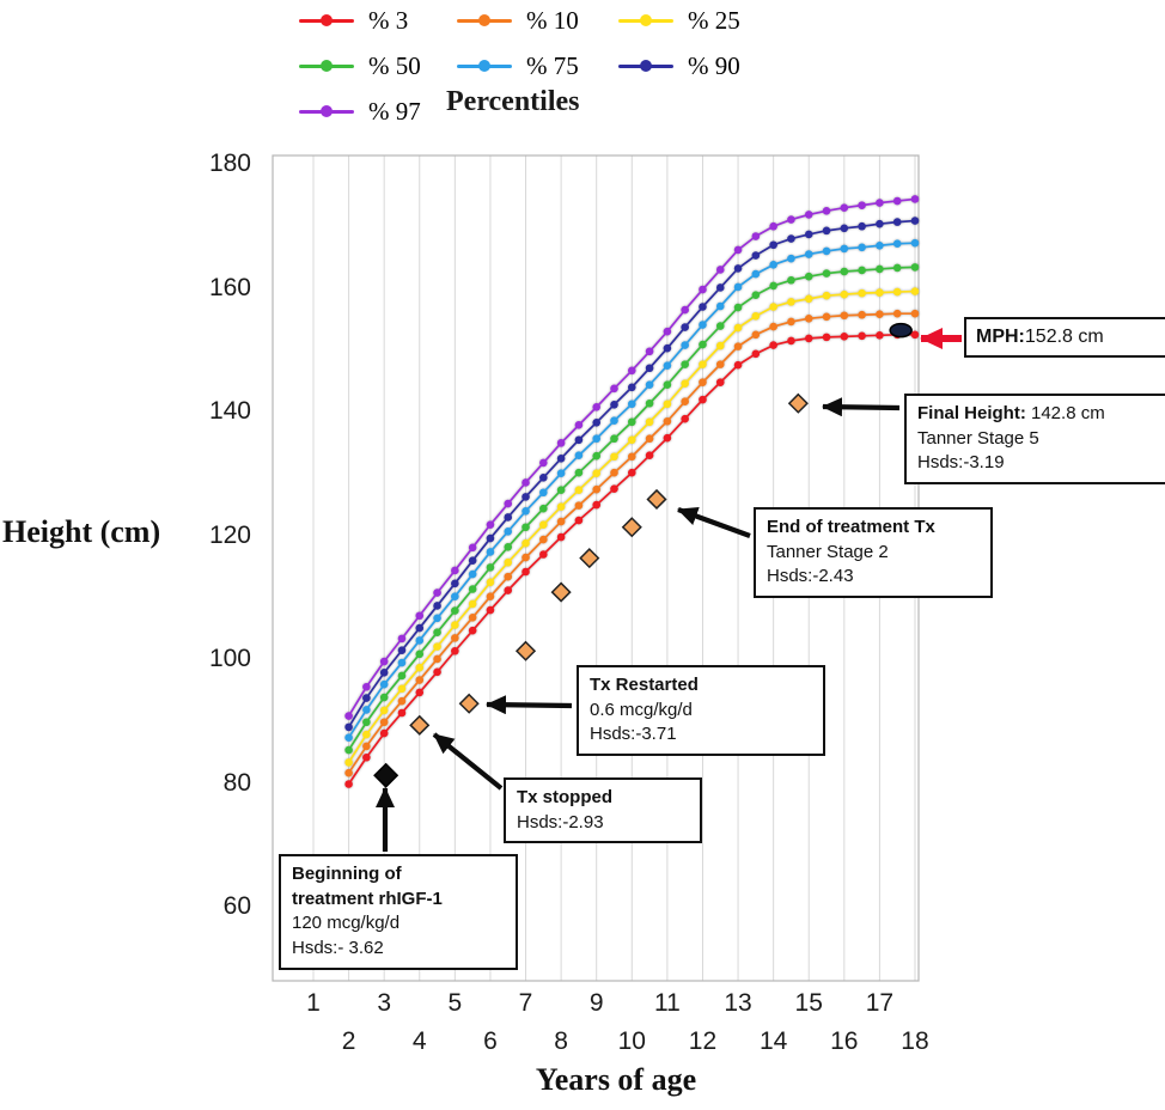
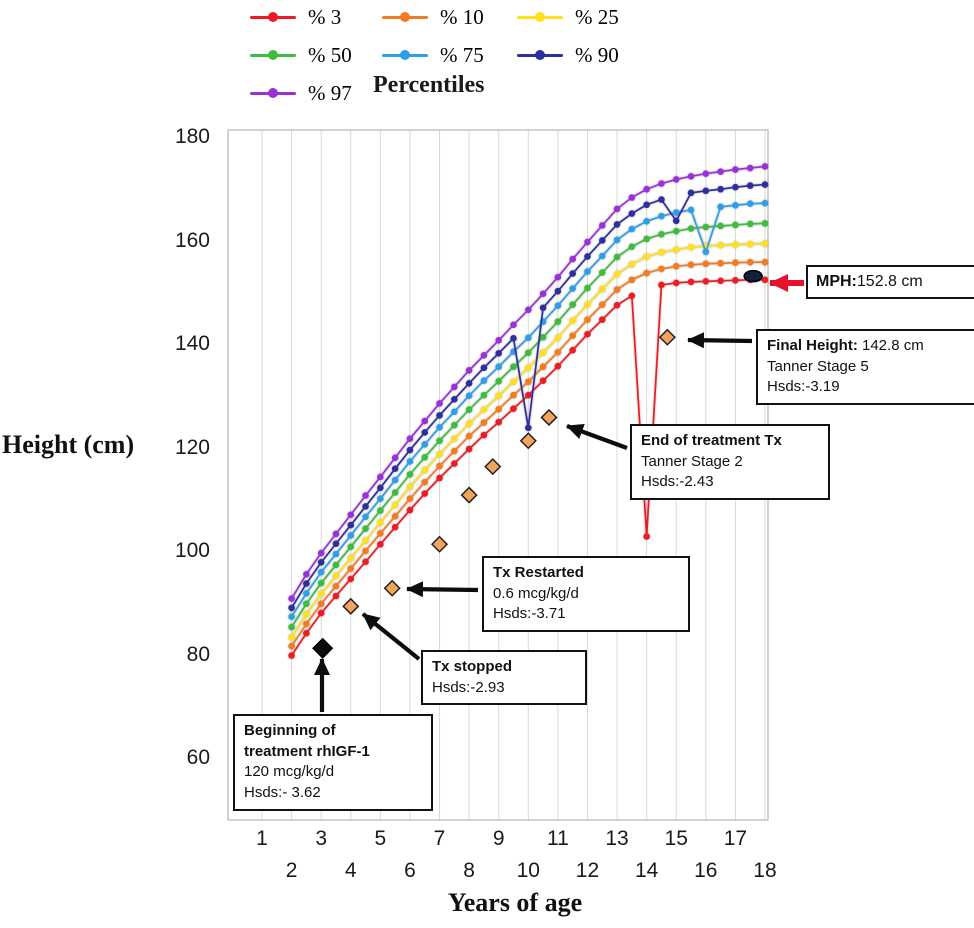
% 90/10: 144 -> 124
% 3/14: 151 -> 103
% 90/15: 169 -> 164
% 75/16: 166 -> 158
